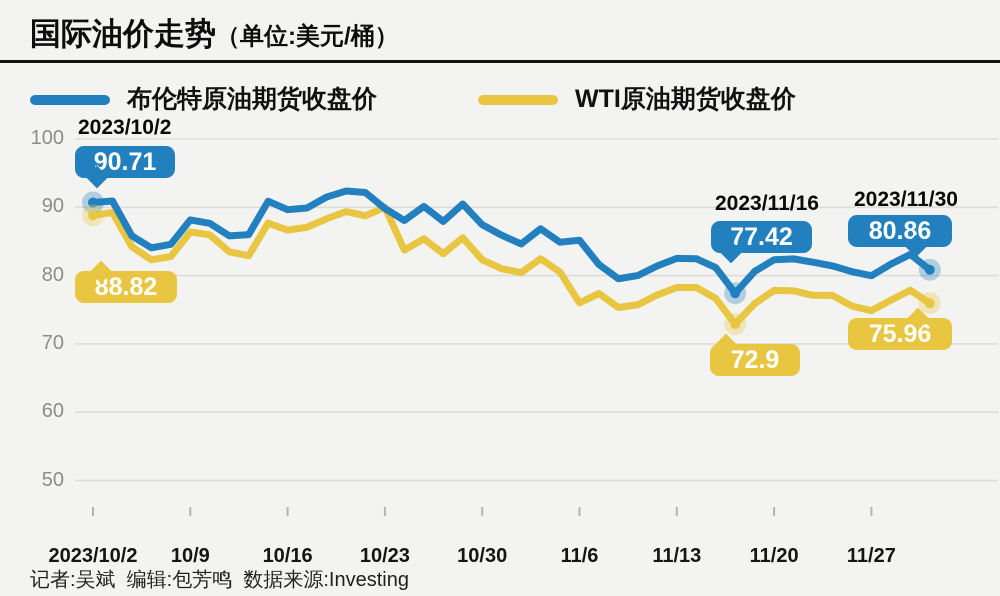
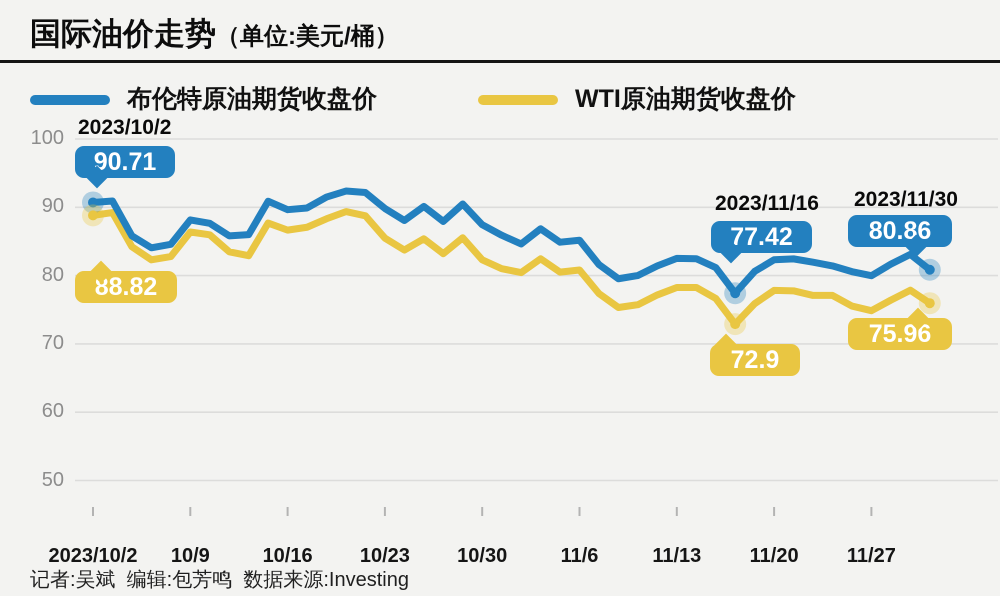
WTI原油期货收盘价/10/23: 90 -> 85
WTI原油期货收盘价/11/6: 76 -> 81
